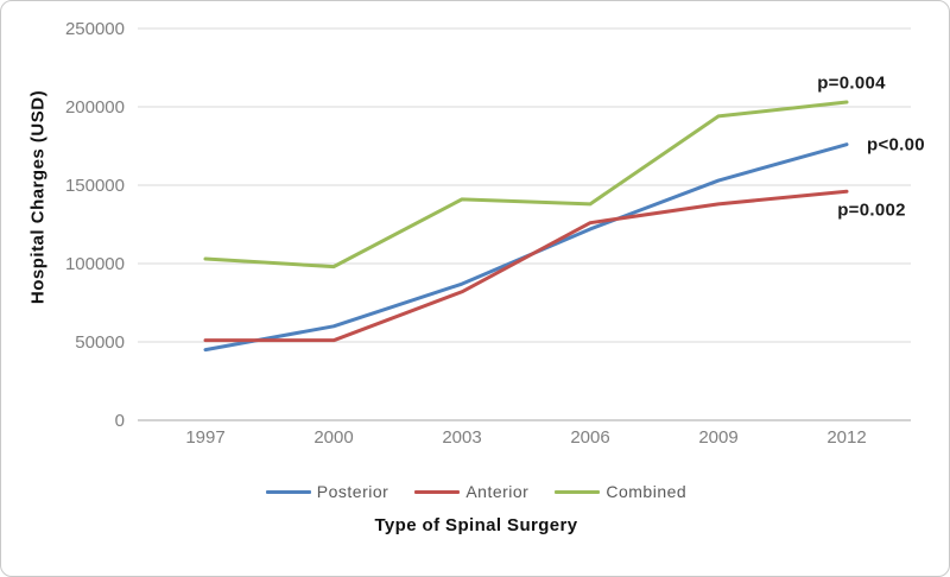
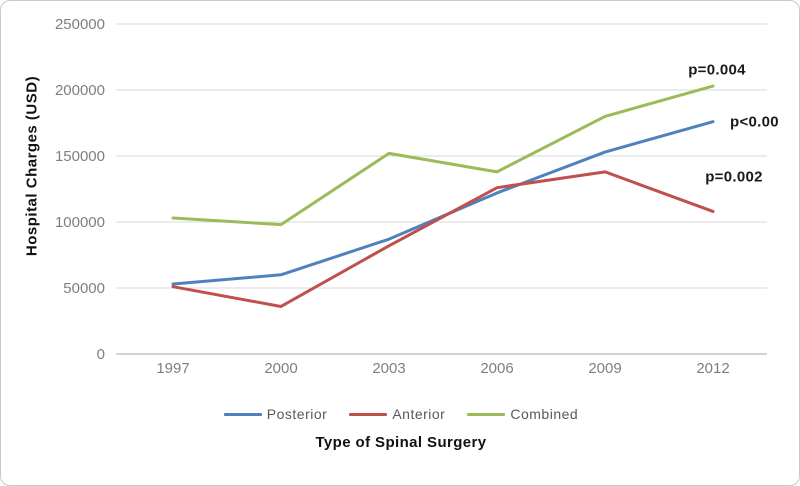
Posterior/1997: 45000 -> 53000
Anterior/2000: 51000 -> 36000
Combined/2003: 141000 -> 152000
Combined/2009: 194000 -> 180000
Anterior/2012: 146000 -> 108000
